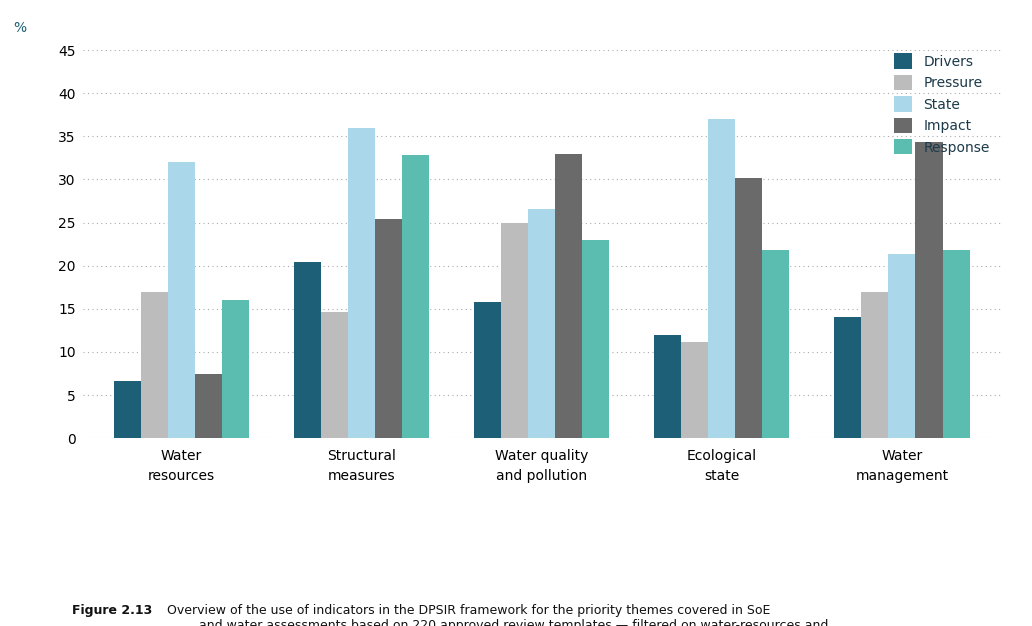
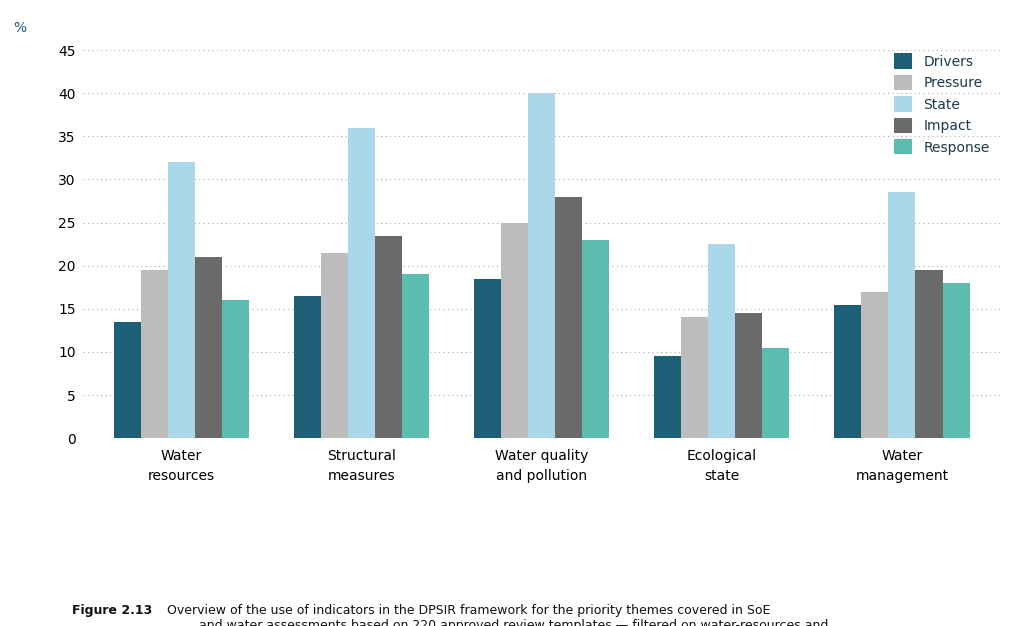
Drivers/Water resources: 6.6 -> 13.5
Pressure/Water resources: 17.0 -> 19.5
Impact/Water resources: 7.4 -> 21.0
Drivers/Structural measures: 20.4 -> 16.5
Pressure/Structural measures: 14.6 -> 21.5
Impact/Structural measures: 25.4 -> 23.5
Response/Structural measures: 32.8 -> 19.0
Drivers/Water quality and pollution: 15.8 -> 18.5
State/Water quality and pollution: 26.6 -> 40.0
Impact/Water quality and pollution: 33.0 -> 28.0
Drivers/Ecological state: 12.0 -> 9.5
Pressure/Ecological state: 11.2 -> 14.0
State/Ecological state: 37.0 -> 22.5
Impact/Ecological state: 30.2 -> 14.5
Response/Ecological state: 21.8 -> 10.5
Drivers/Water management: 14.0 -> 15.5
State/Water management: 21.4 -> 28.5
Impact/Water management: 34.4 -> 19.5
Response/Water management: 21.8 -> 18.0
